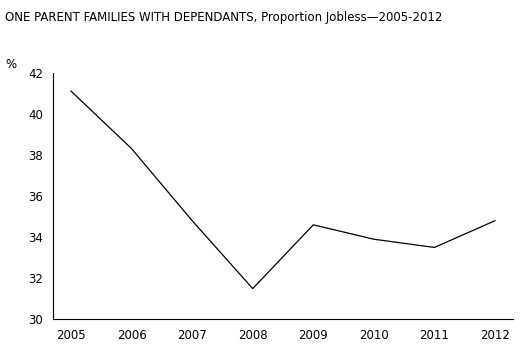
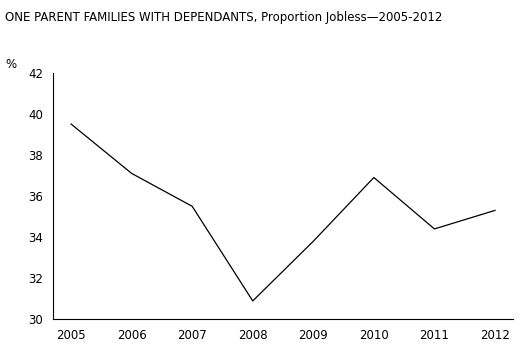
2005: 41.1 -> 39.5
2006: 38.3 -> 37.1
2007: 34.8 -> 35.5
2008: 31.5 -> 30.9
2009: 34.6 -> 33.8
2010: 33.9 -> 36.9
2011: 33.5 -> 34.4
2012: 34.8 -> 35.3
